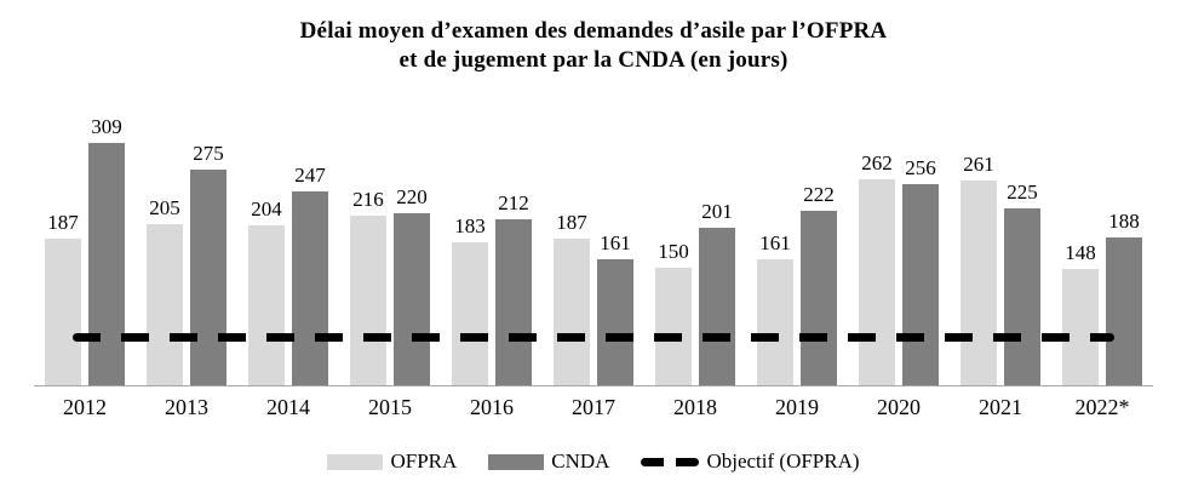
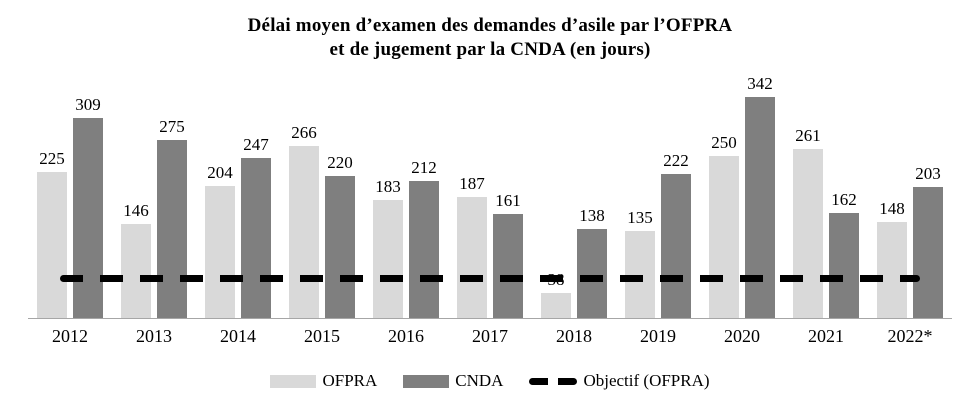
OFPRA/2012: 187 -> 225
OFPRA/2013: 205 -> 146
OFPRA/2015: 216 -> 266
OFPRA/2018: 150 -> 38
CNDA/2018: 201 -> 138
OFPRA/2019: 161 -> 135
OFPRA/2020: 262 -> 250
CNDA/2020: 256 -> 342
CNDA/2021: 225 -> 162
CNDA/2022*: 188 -> 203
